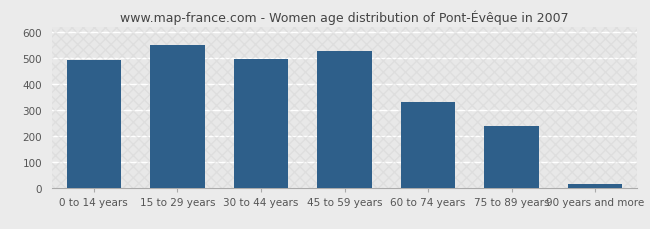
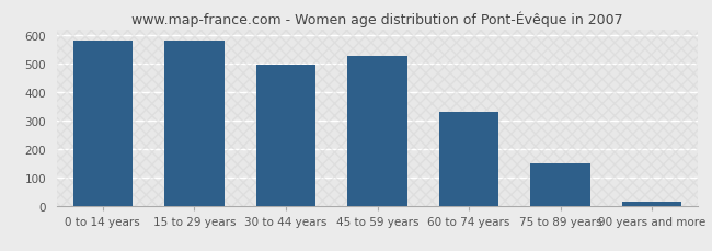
0 to 14 years: 490 -> 580
15 to 29 years: 550 -> 580
75 to 89 years: 237 -> 150
